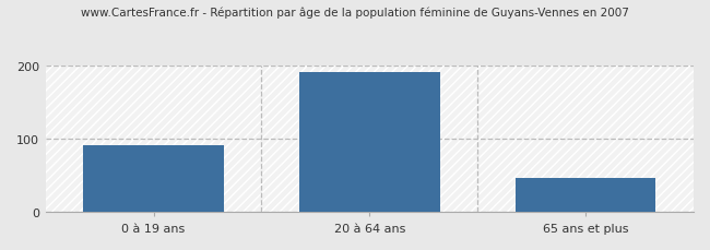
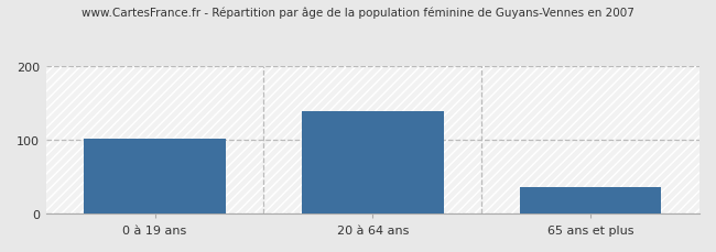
0 à 19 ans: 91 -> 102
20 à 64 ans: 191 -> 138
65 ans et plus: 46 -> 36
